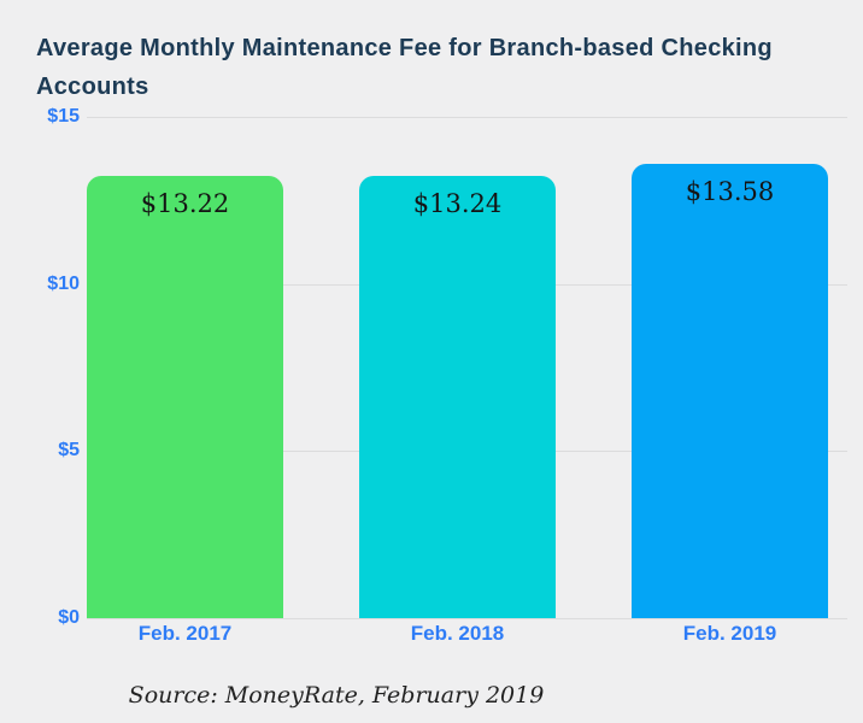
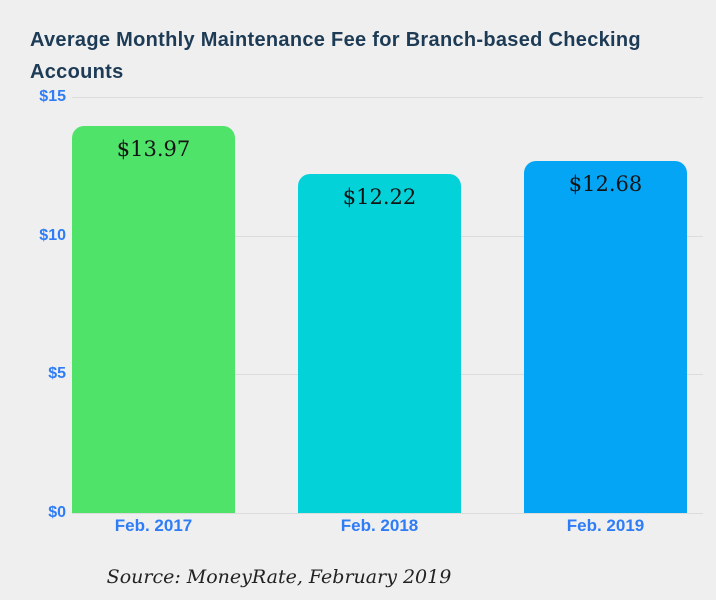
Feb. 2017: $13.22 -> $13.97
Feb. 2018: $13.24 -> $12.22
Feb. 2019: $13.58 -> $12.68
